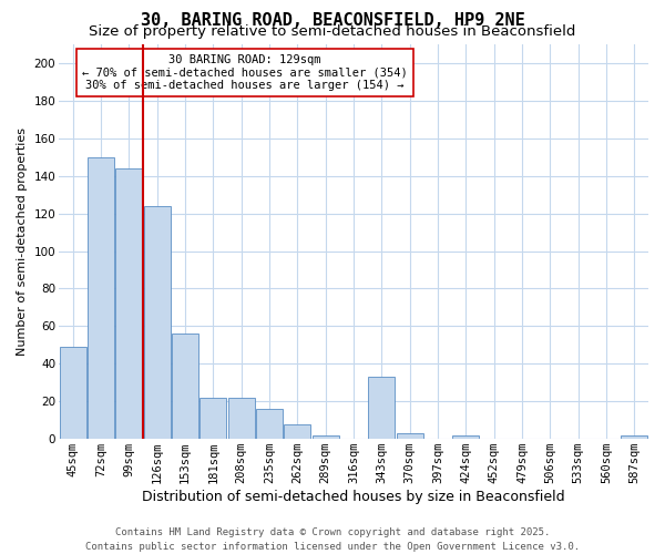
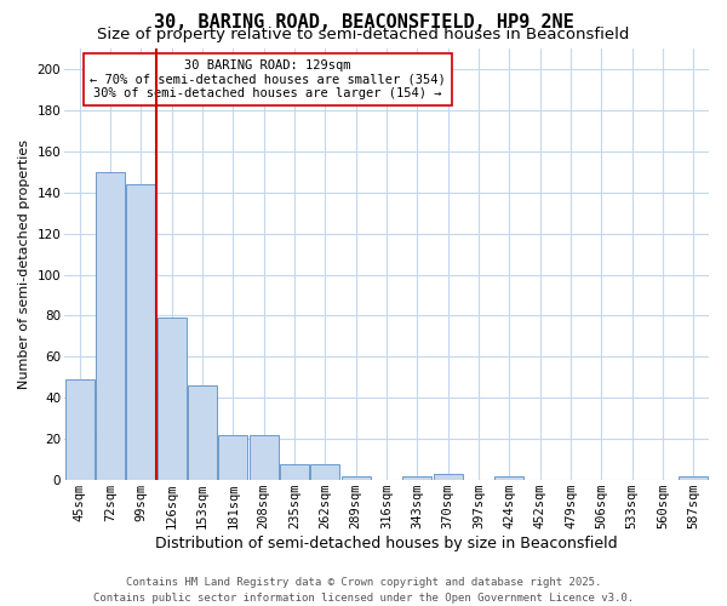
126sqm: 124 -> 79
153sqm: 56 -> 46
235sqm: 16 -> 8
343sqm: 33 -> 2
